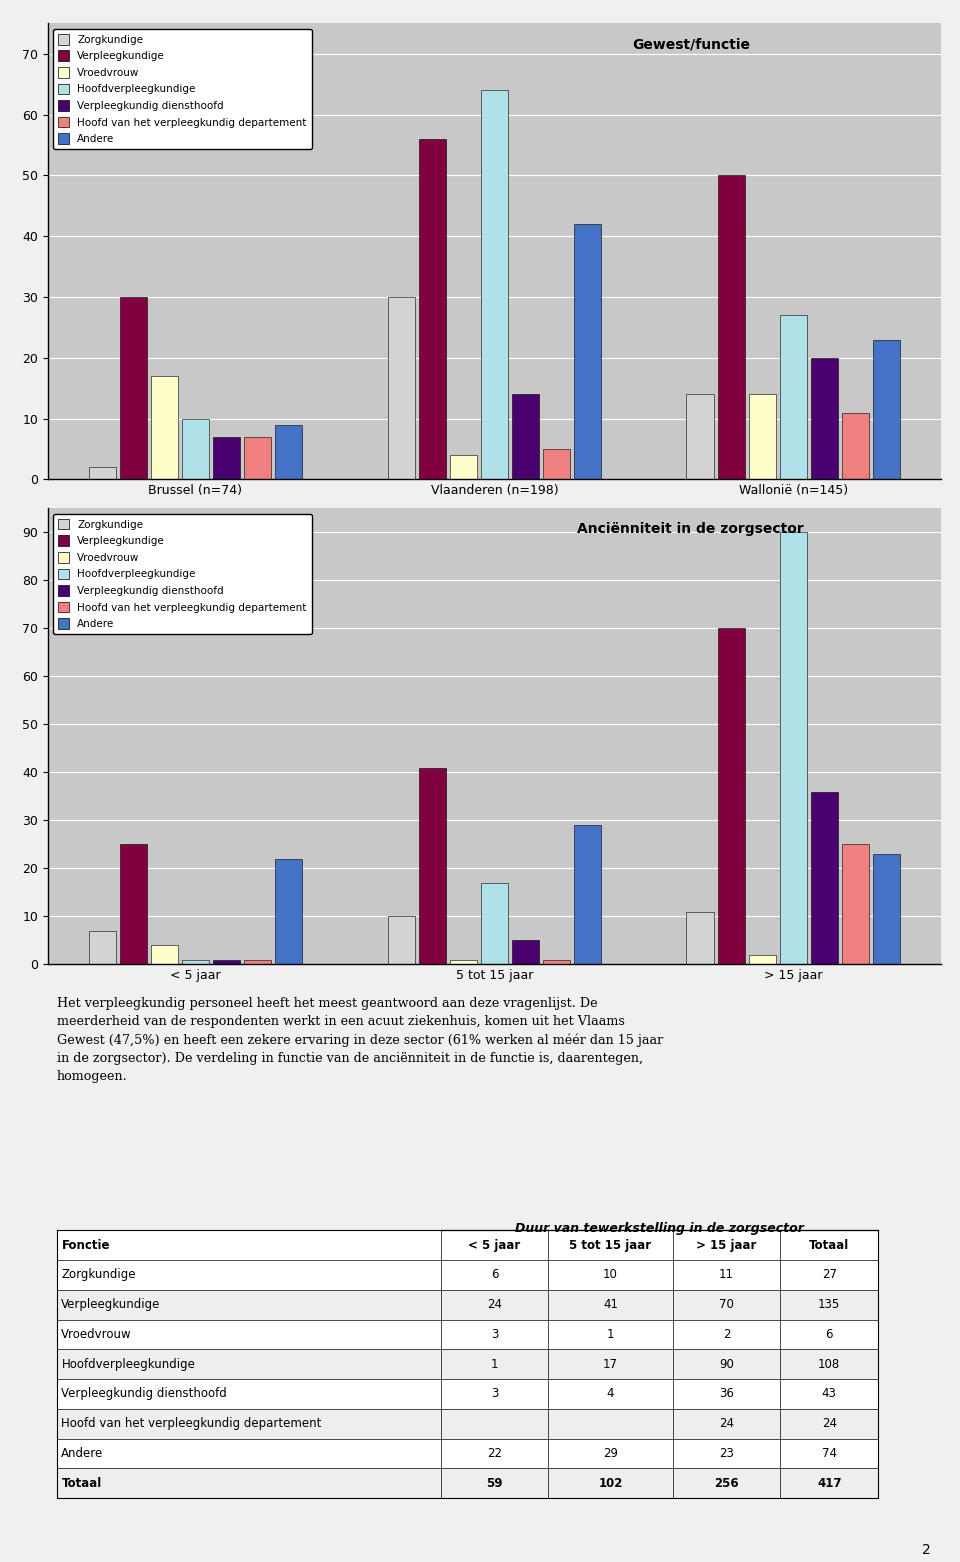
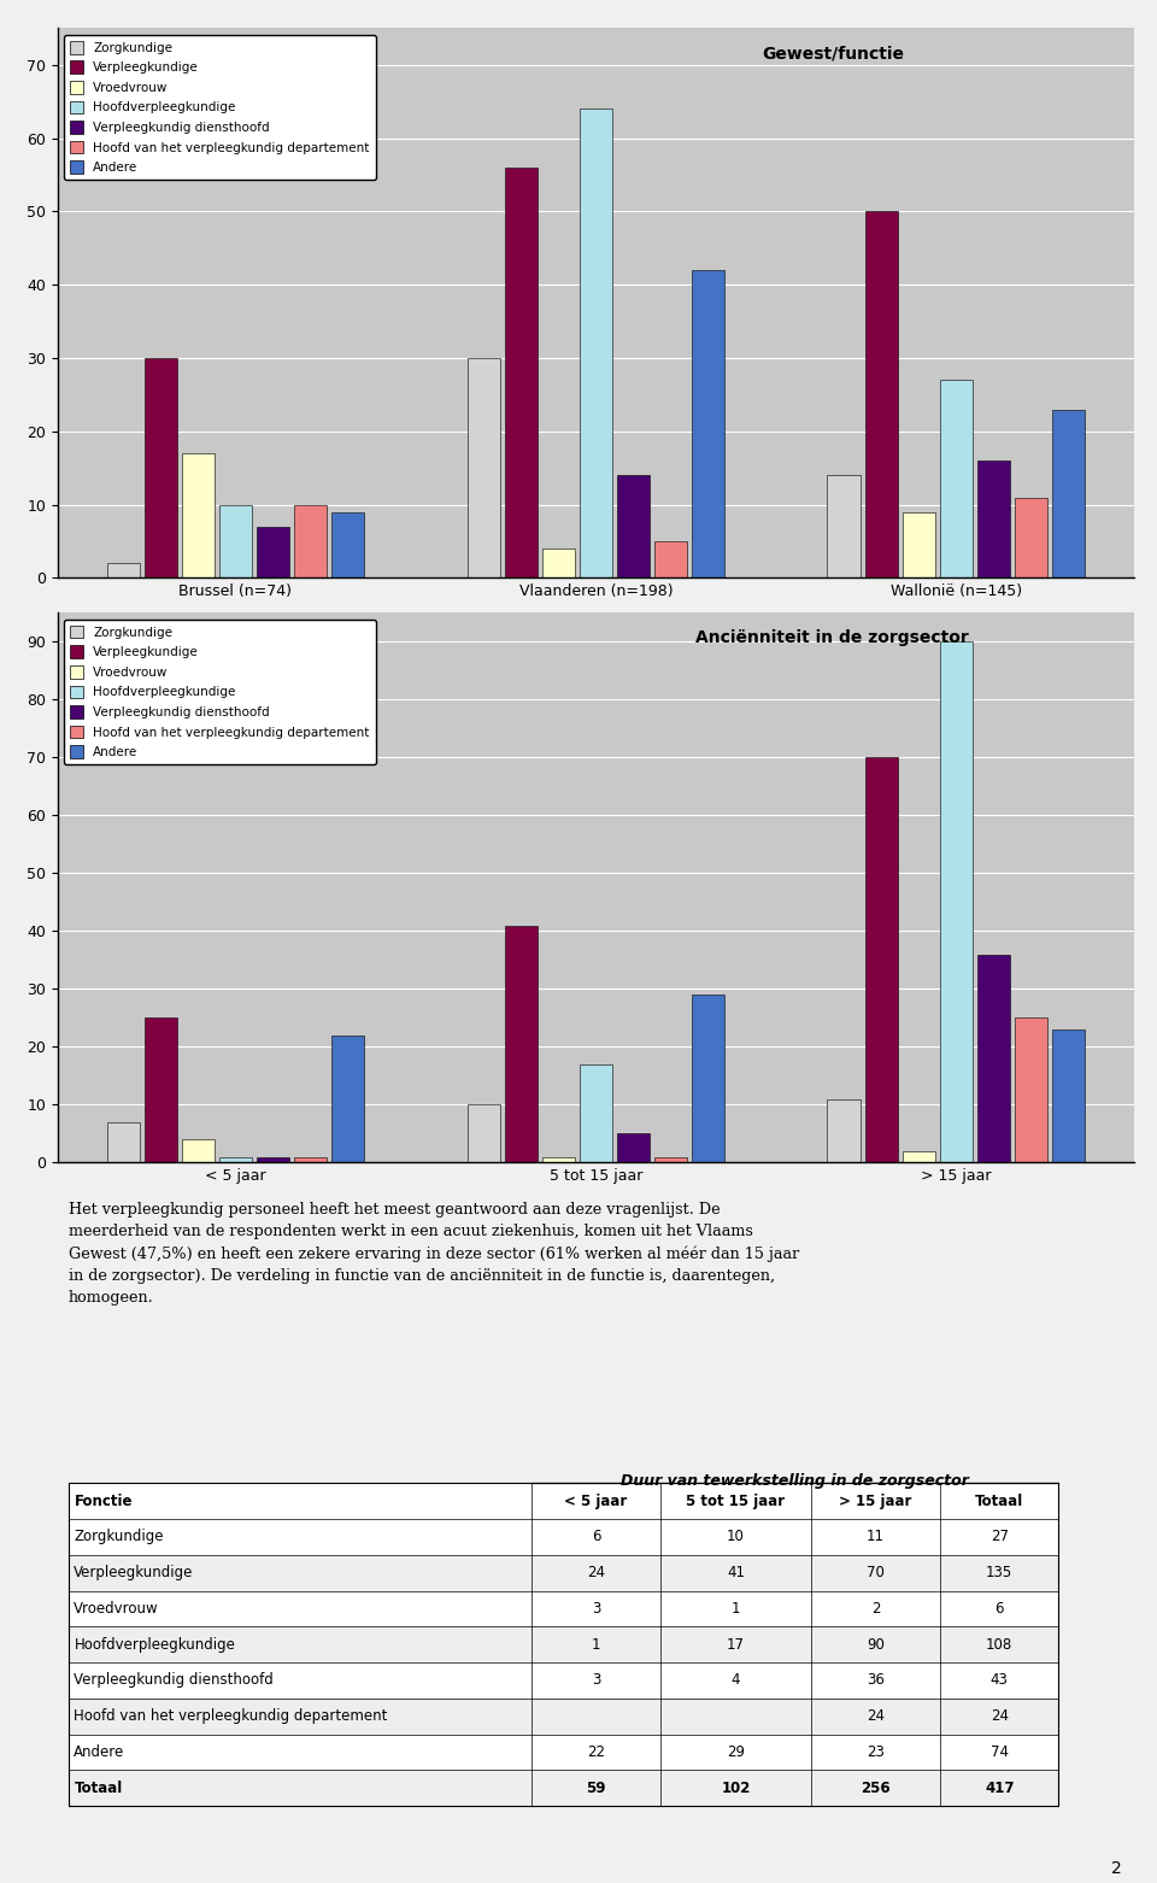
Hoofd van het verpleegkundig departement/Brussel (n=74): 7 -> 10
Vroedvrouw/Wallonië (n=145): 14 -> 9
Verpleegkundig diensthoofd/Wallonië (n=145): 20 -> 16
